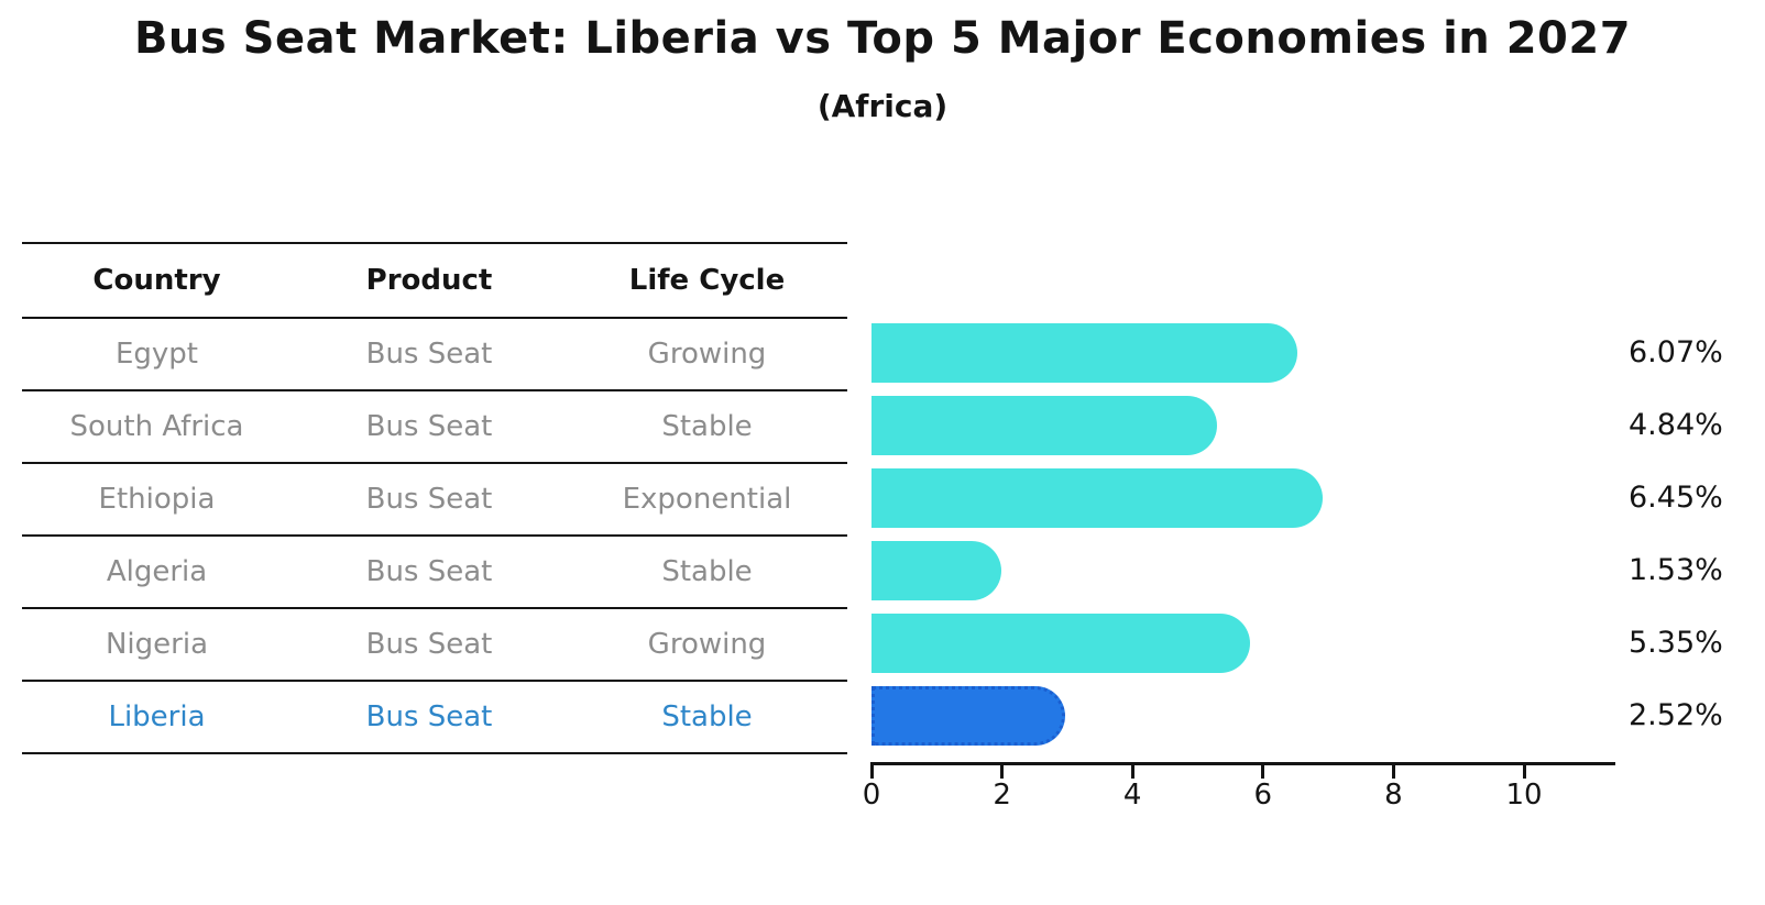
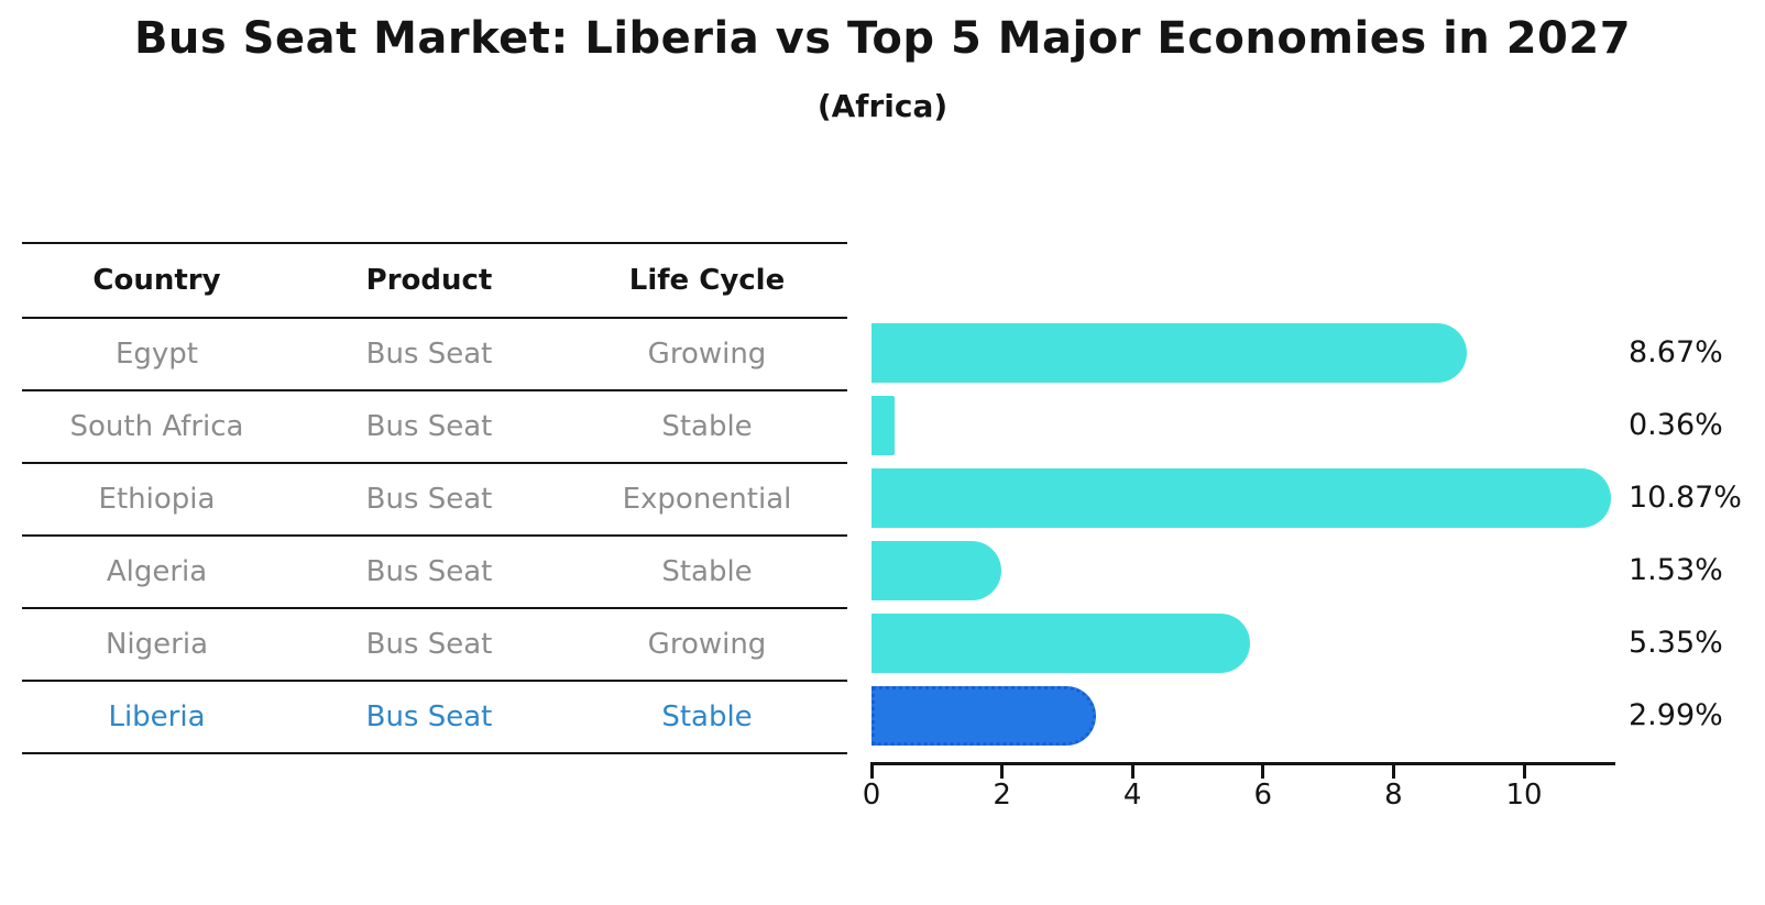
Egypt: 6.07% -> 8.67%
South Africa: 4.84% -> 0.36%
Ethiopia: 6.45% -> 10.87%
Liberia: 2.52% -> 2.99%
